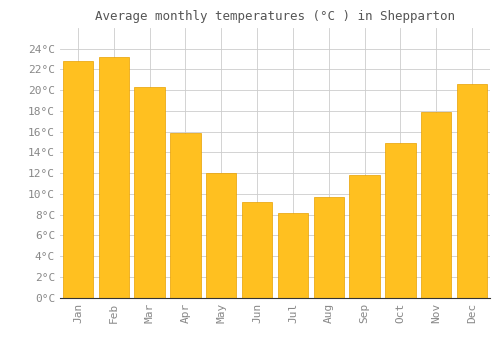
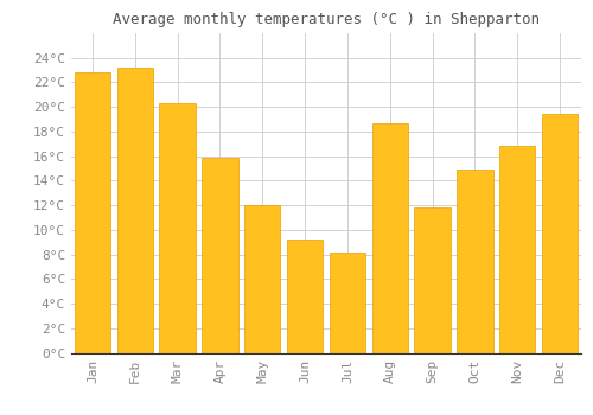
Aug: 9.7°C -> 18.7°C
Nov: 17.9°C -> 16.8°C
Dec: 20.6°C -> 19.4°C
